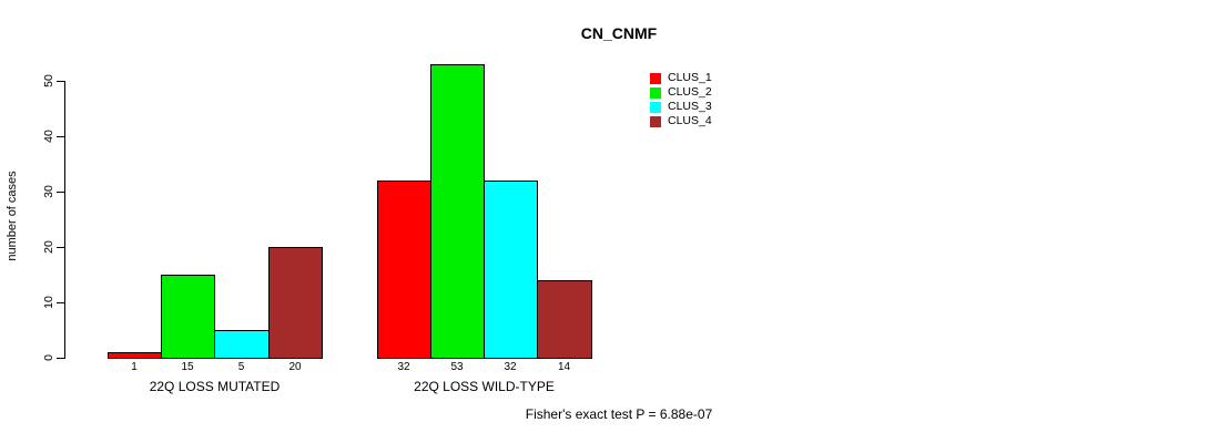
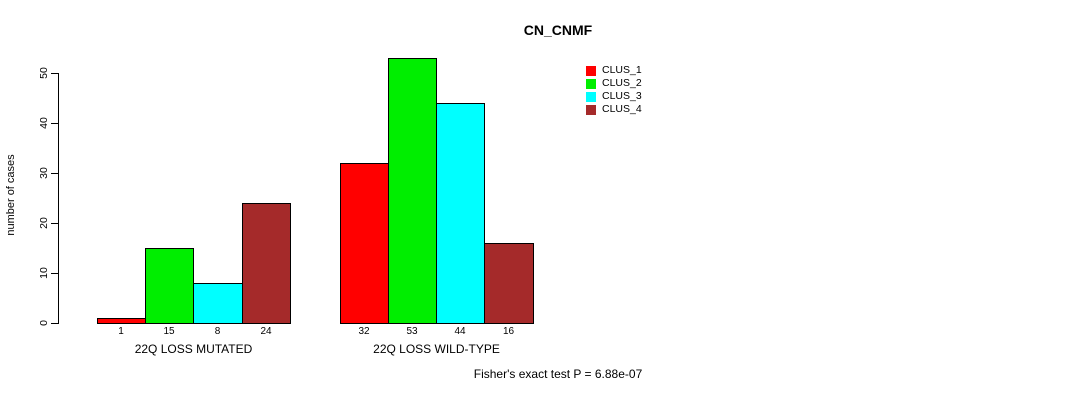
CLUS_3/22Q LOSS MUTATED: 5 -> 8
CLUS_4/22Q LOSS MUTATED: 20 -> 24
CLUS_3/22Q LOSS WILD-TYPE: 32 -> 44
CLUS_4/22Q LOSS WILD-TYPE: 14 -> 16
